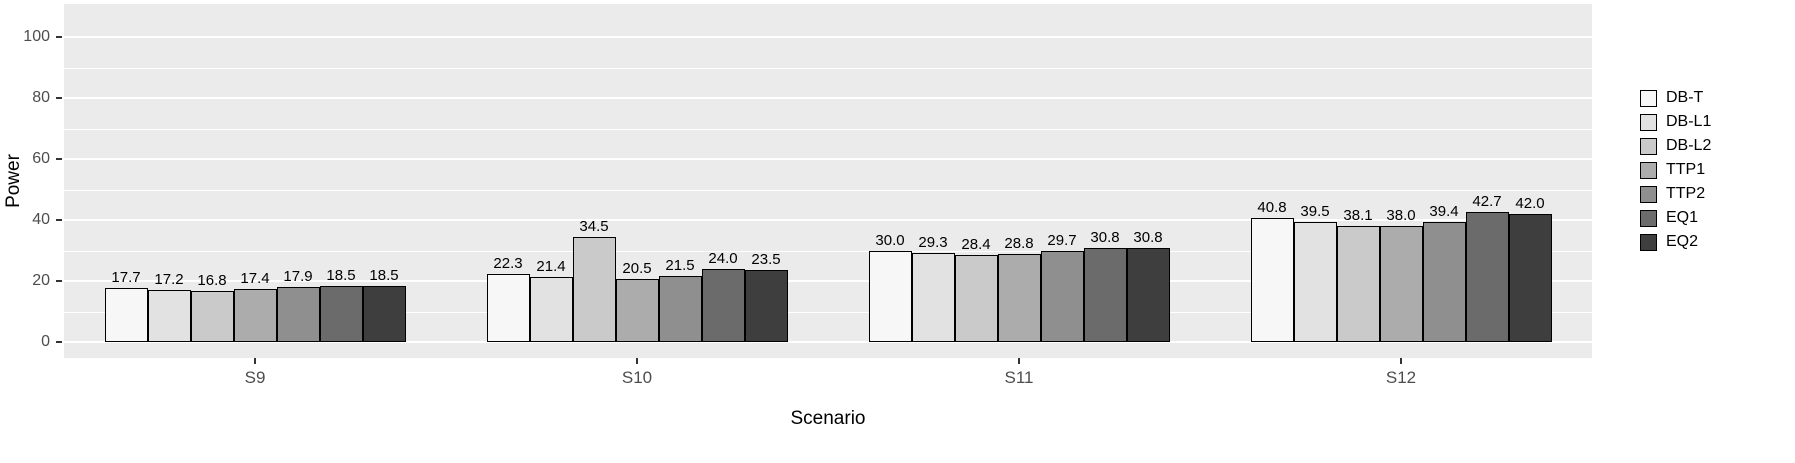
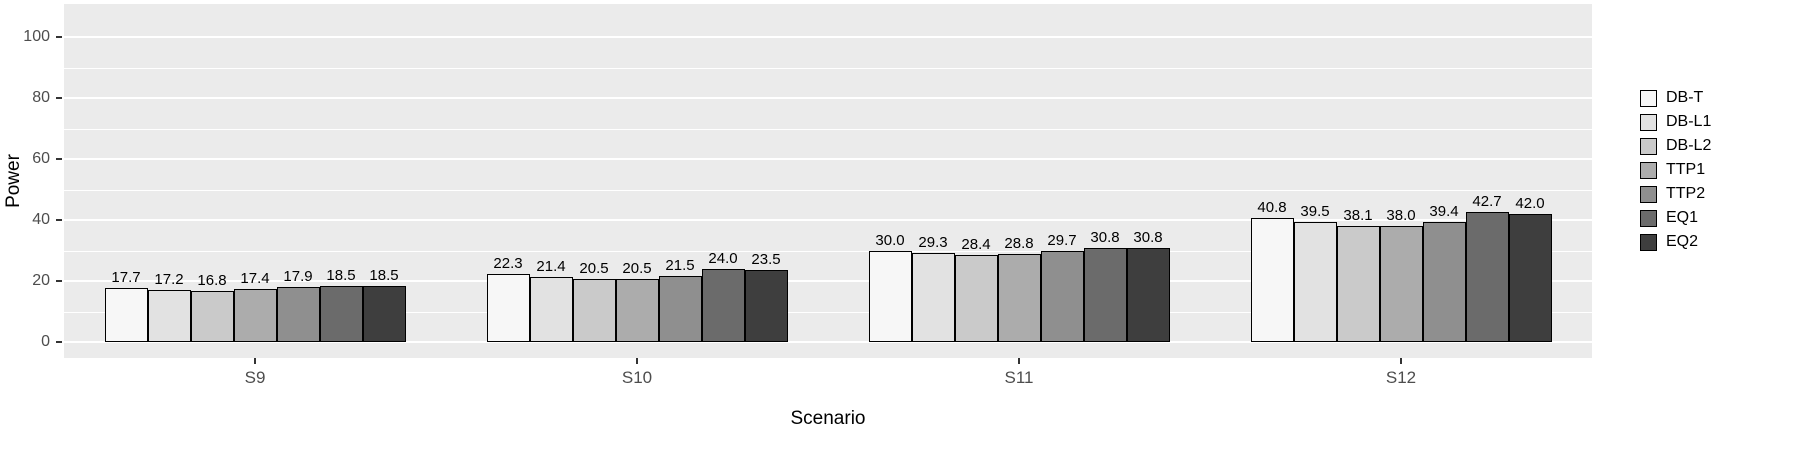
DB-L2/S10: 34.5 -> 20.5
